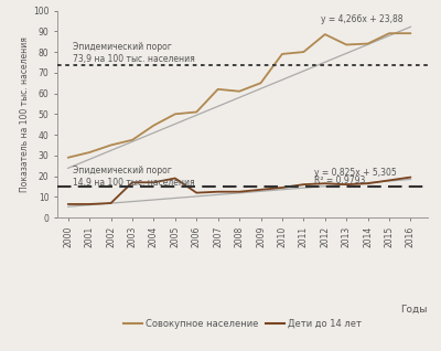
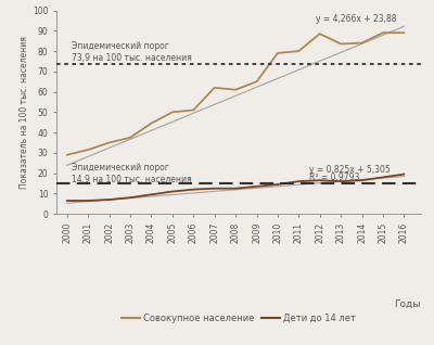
Дети до 14 лет/2003: 17 -> 8
Дети до 14 лет/2004: 17 -> 10
Дети до 14 лет/2005: 19 -> 11
